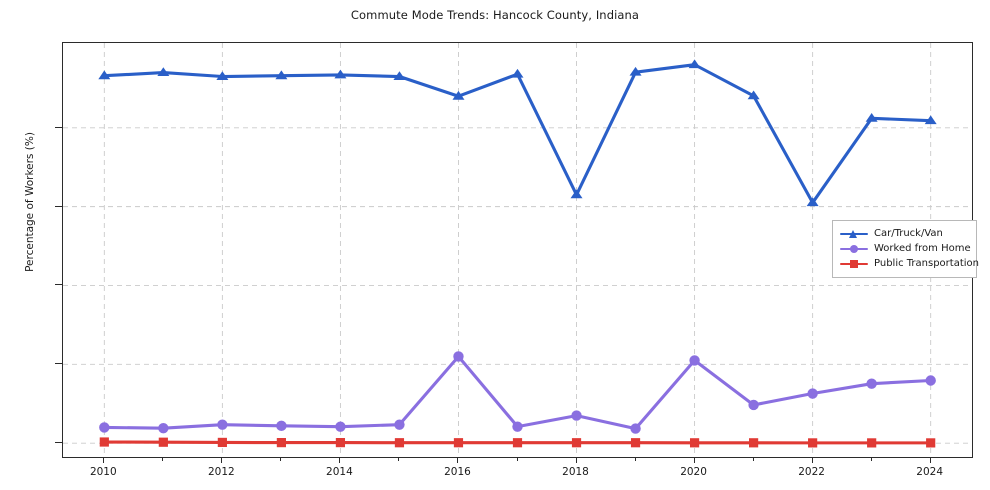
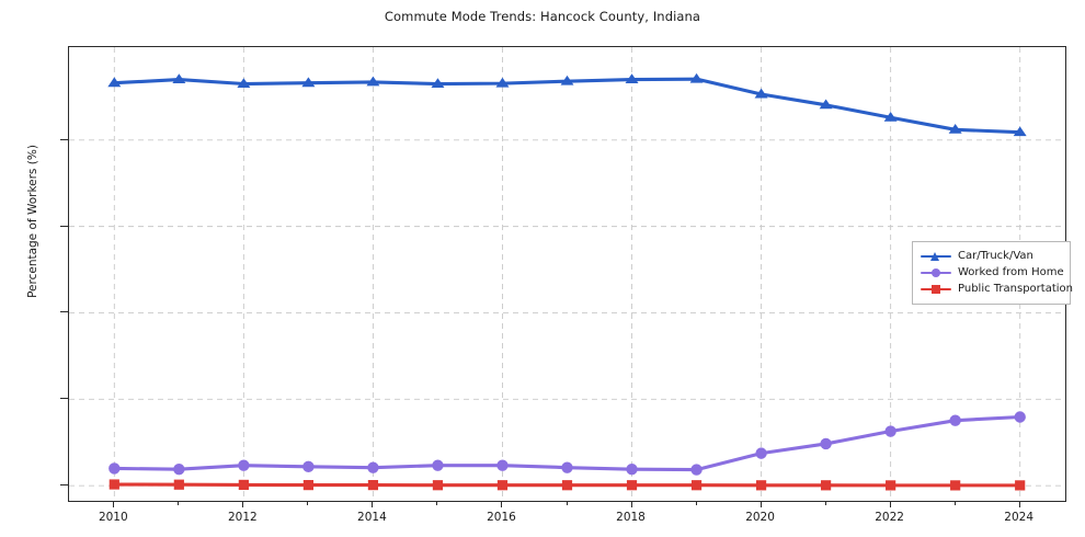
Car/Truck/Van/2016: 88% -> 93%
Worked from Home/2016: 22% -> 5%
Car/Truck/Van/2018: 63% -> 94%
Worked from Home/2018: 7% -> 4%
Car/Truck/Van/2020: 96% -> 91%
Worked from Home/2020: 21% -> 8%
Car/Truck/Van/2022: 61% -> 85%
